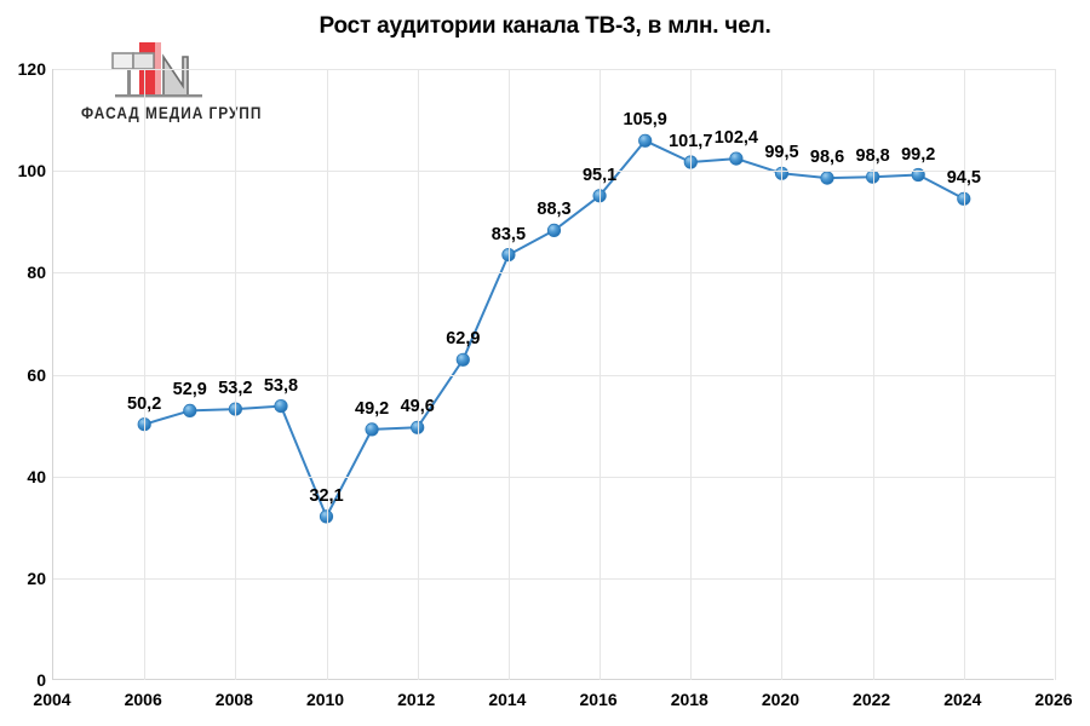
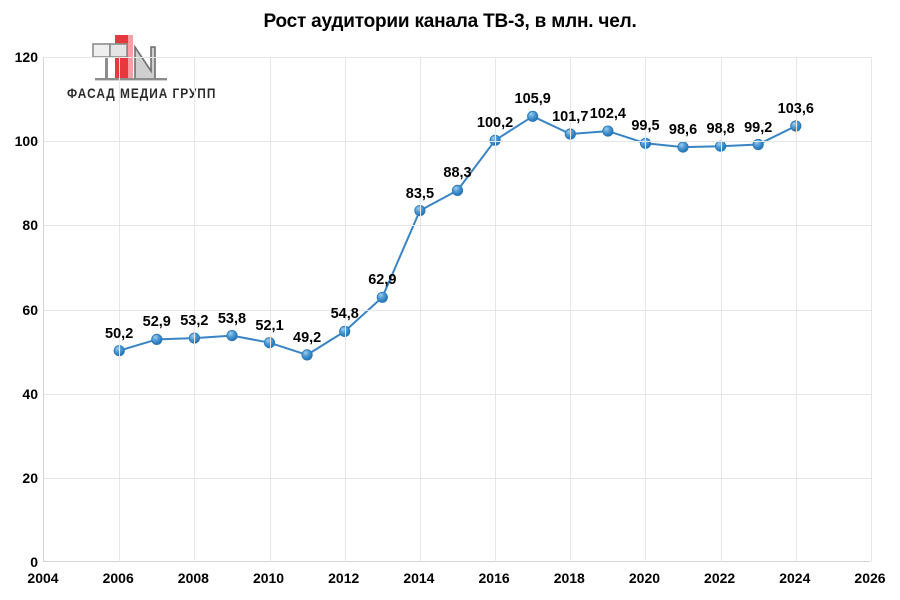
2010: 32,1 -> 52,1
2012: 49,6 -> 54,8
2016: 95,1 -> 100,2
2024: 94,5 -> 103,6
